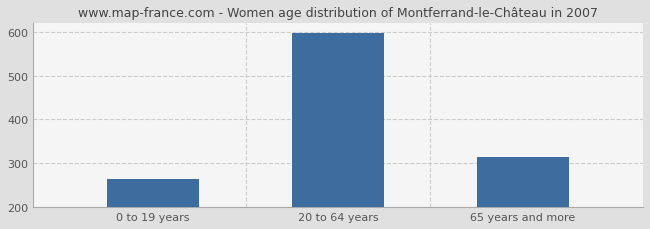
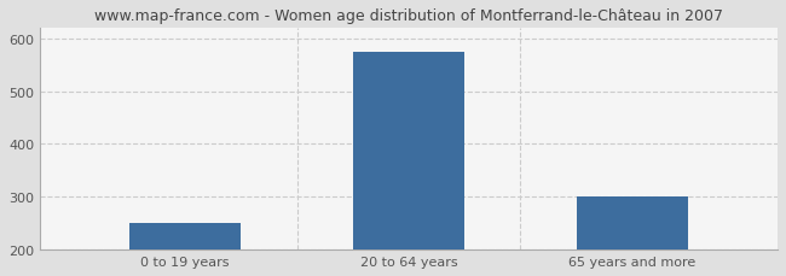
0 to 19 years: 265 -> 250
20 to 64 years: 597 -> 575
65 years and more: 315 -> 300
